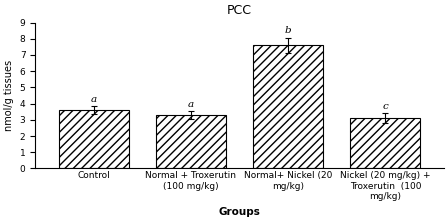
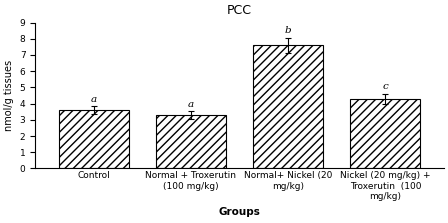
Nickel (20 mg/kg) + Troxerutin (100 mg/kg): 3.1 -> 4.3
